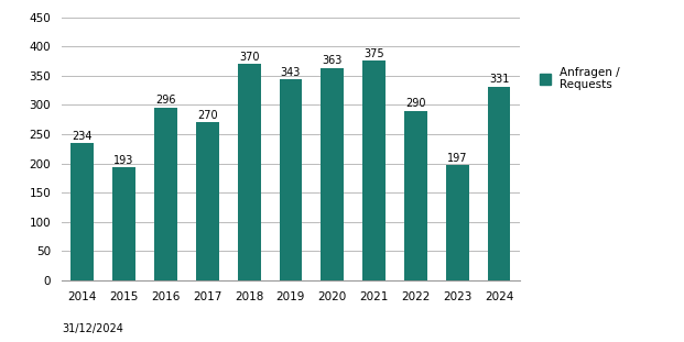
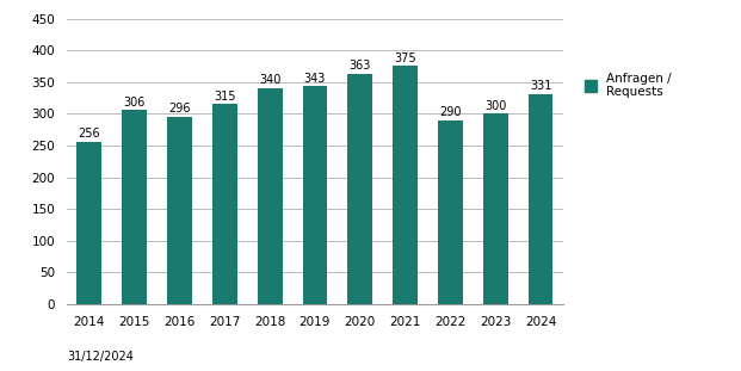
2014: 234 -> 256
2015: 193 -> 306
2017: 270 -> 315
2018: 370 -> 340
2023: 197 -> 300
